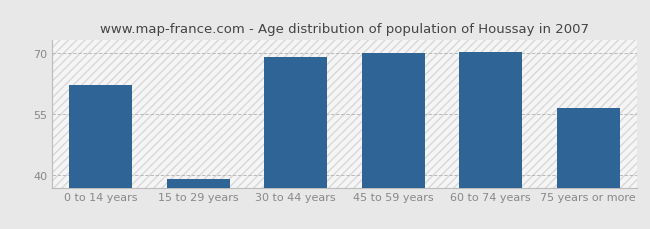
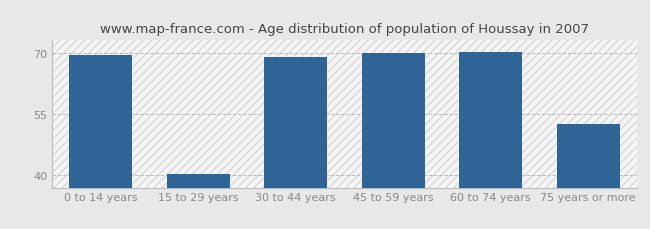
0 to 14 years: 62.0 -> 69.5
15 to 29 years: 39.0 -> 40.3
75 years or more: 56.5 -> 52.5
